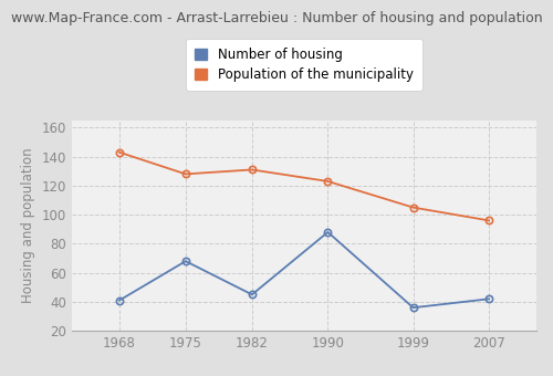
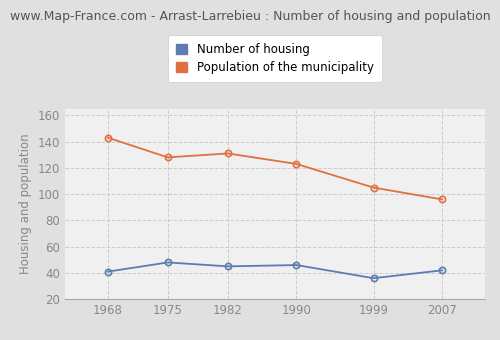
Number of housing/1975: 68 -> 48
Number of housing/1990: 88 -> 46
